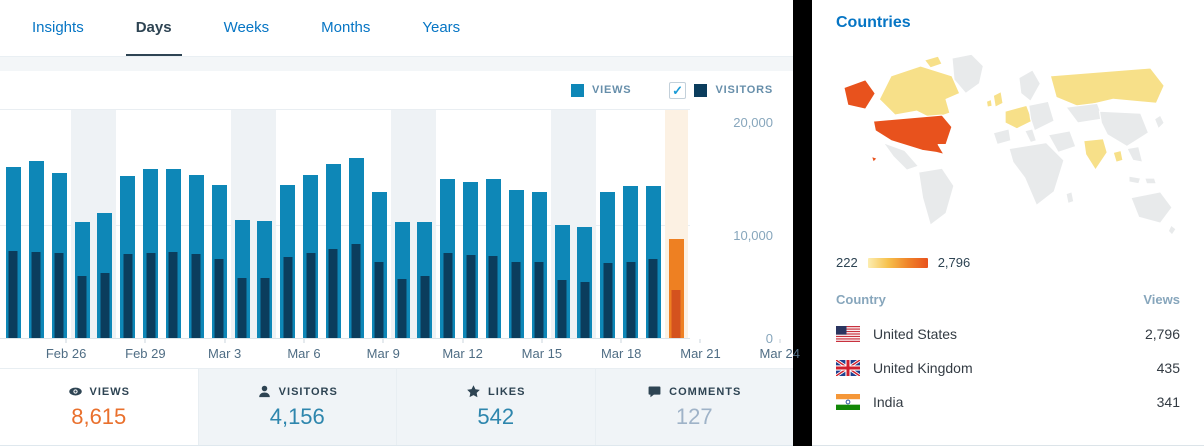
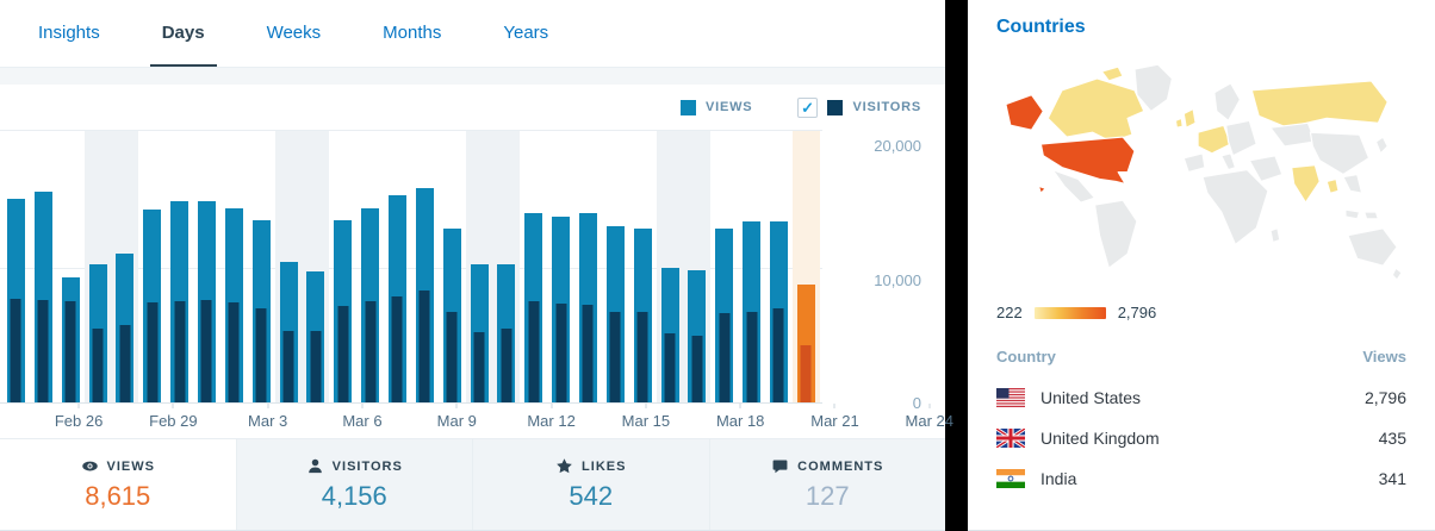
Views/Feb 26: 14300 -> 9100
Views/Mar 6: 10200 -> 9600
